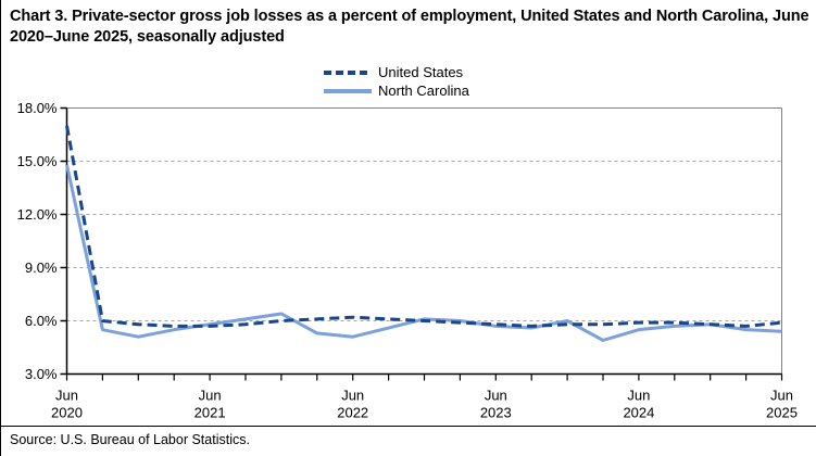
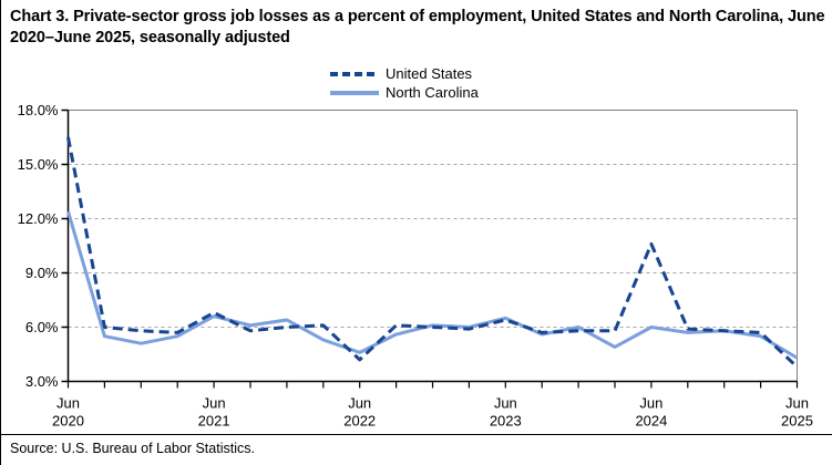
United States/Jun 2020: 17.0% -> 16.5%
North Carolina/Jun 2020: 14.8% -> 12.4%
United States/Jun 2021: 5.7% -> 6.8%
North Carolina/Jun 2021: 5.8% -> 6.6%
United States/Jun 2022: 6.2% -> 4.2%
North Carolina/Jun 2022: 5.1% -> 4.6%
United States/Jun 2023: 5.8% -> 6.4%
North Carolina/Jun 2023: 5.7% -> 6.5%
United States/Jun 2024: 5.9% -> 10.6%
North Carolina/Jun 2024: 5.5% -> 6.0%
United States/Jun 2025: 5.9% -> 3.8%
North Carolina/Jun 2025: 5.4% -> 4.3%
